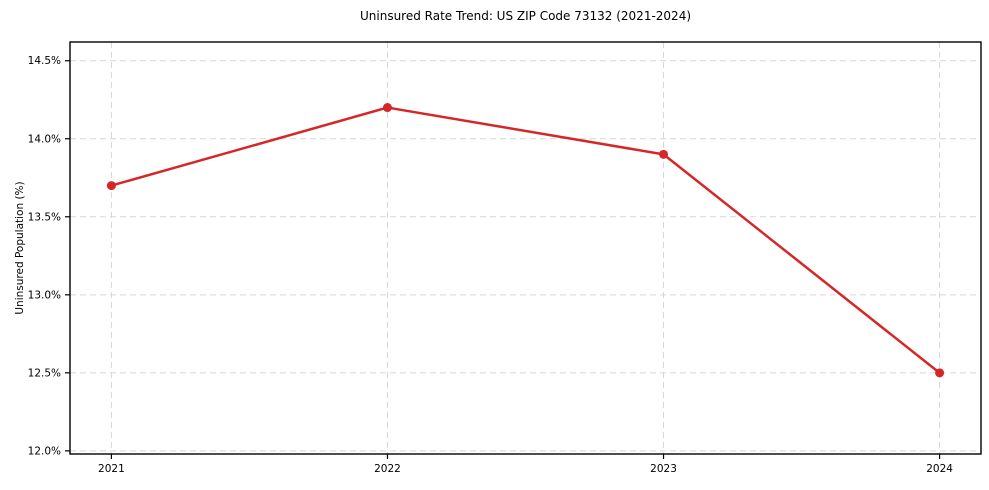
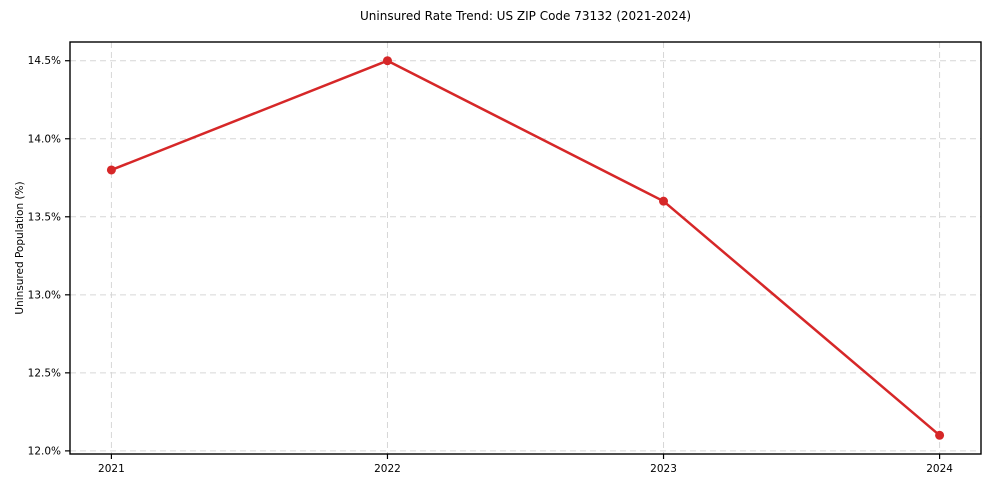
2021: 13.7% -> 13.8%
2022: 14.2% -> 14.5%
2023: 13.9% -> 13.6%
2024: 12.5% -> 12.1%
